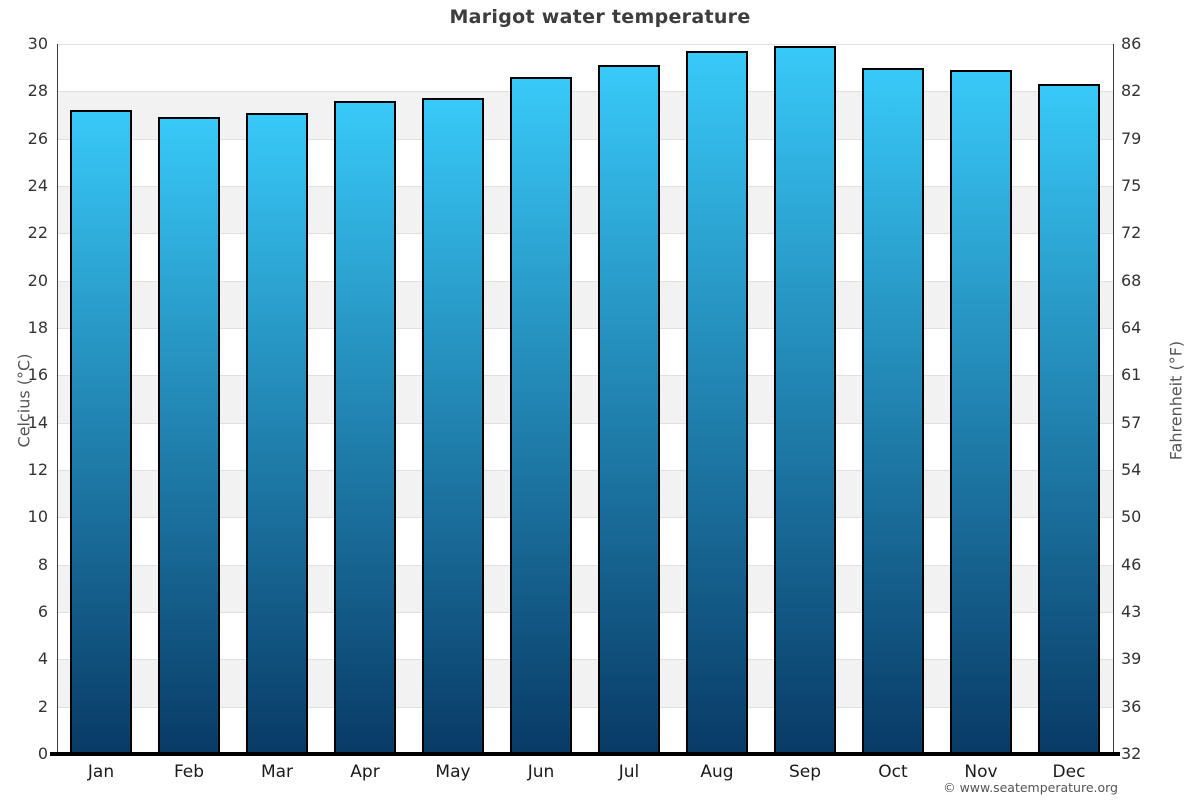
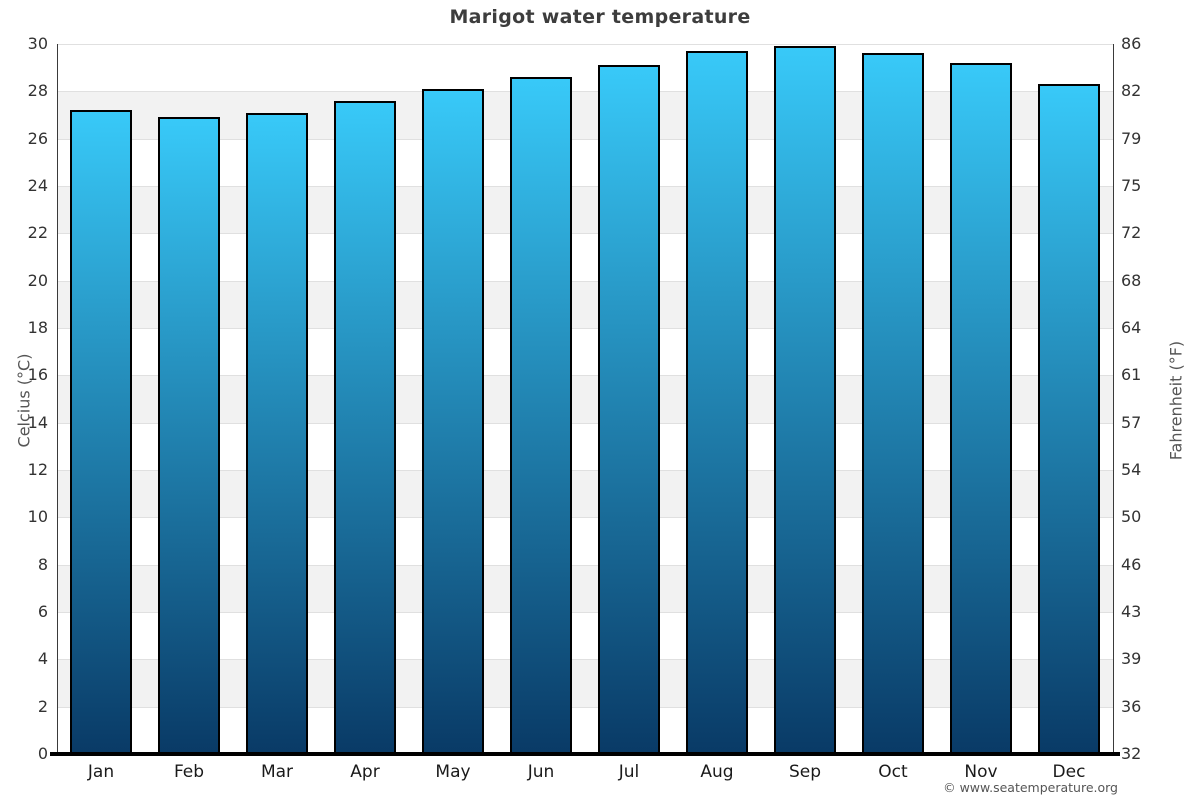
May: 27.7 -> 28.1
Oct: 29.0 -> 29.6
Nov: 28.9 -> 29.2
